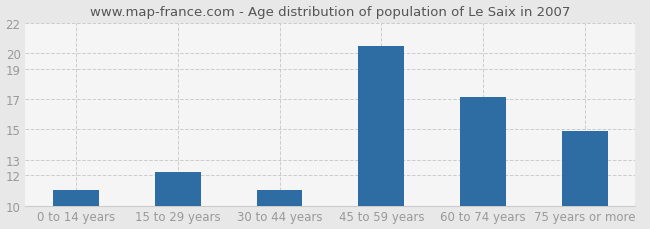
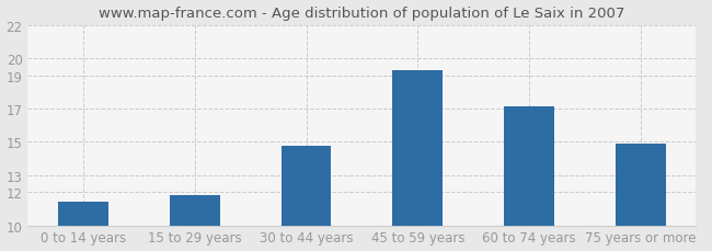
0 to 14 years: 11.0 -> 11.4
15 to 29 years: 12.2 -> 11.8
30 to 44 years: 11.0 -> 14.8
45 to 59 years: 20.5 -> 19.3
